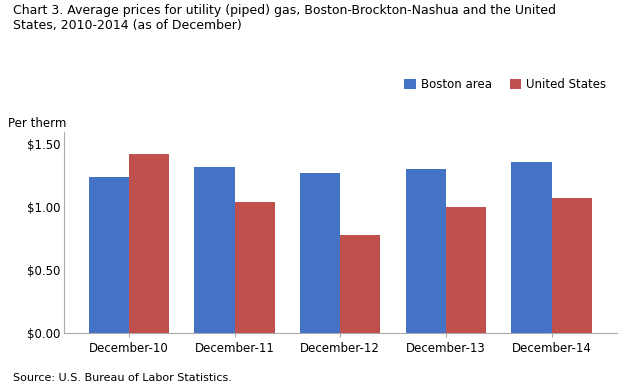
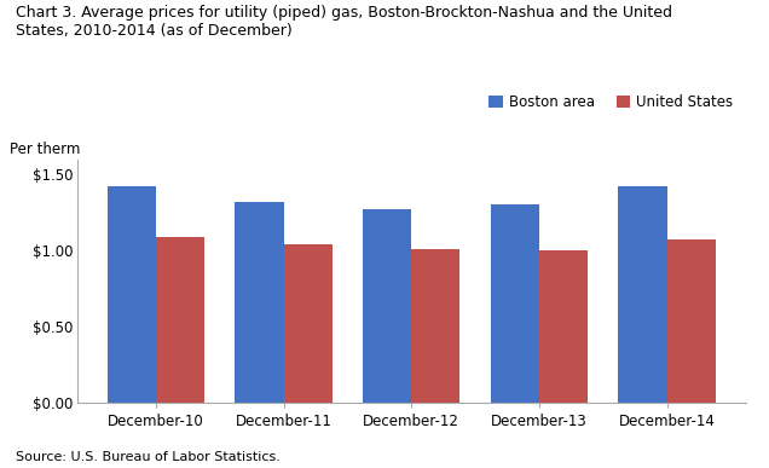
Boston area/December-10: $1.24 -> $1.42
United States/December-10: $1.42 -> $1.09
United States/December-12: $0.78 -> $1.01
Boston area/December-14: $1.36 -> $1.42
